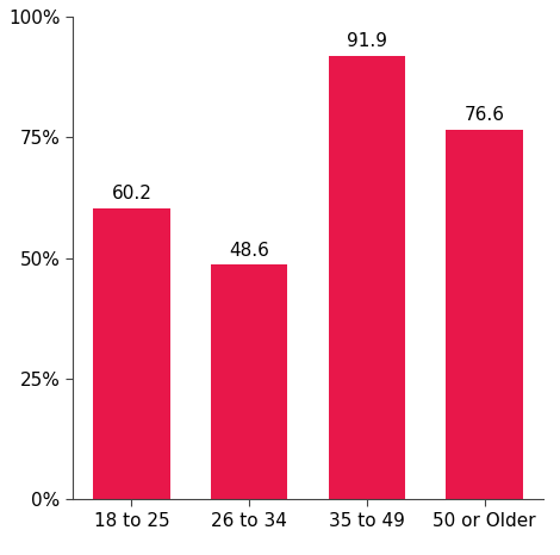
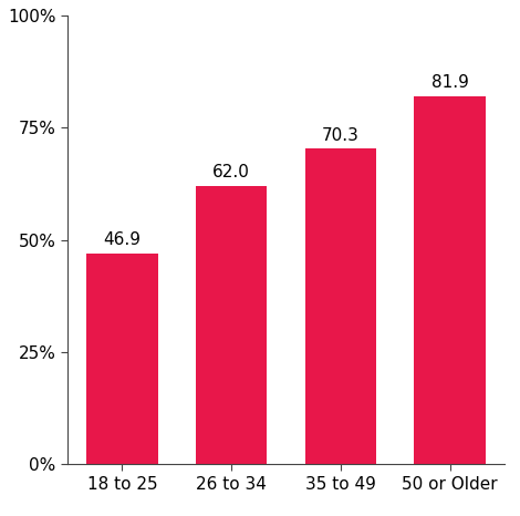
18 to 25: 60.2 -> 46.9
26 to 34: 48.6 -> 62.0
35 to 49: 91.9 -> 70.3
50 or Older: 76.6 -> 81.9
